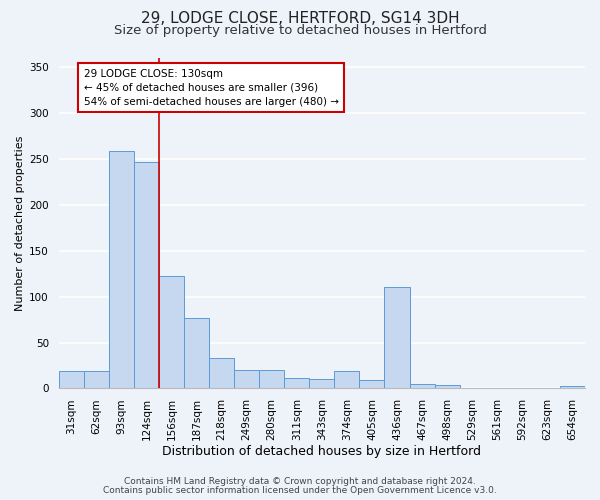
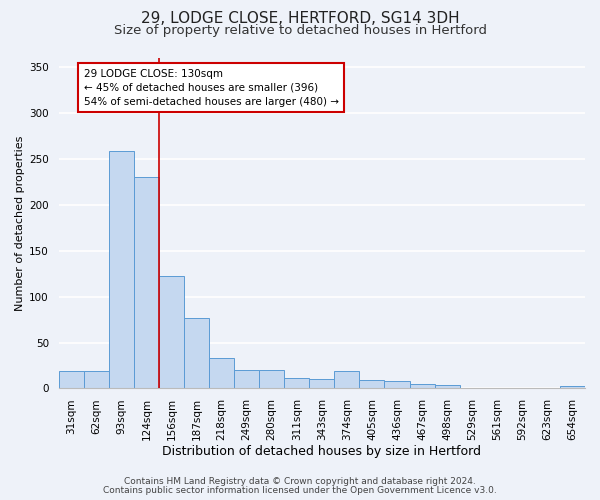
124sqm: 246 -> 230
436sqm: 110 -> 8
